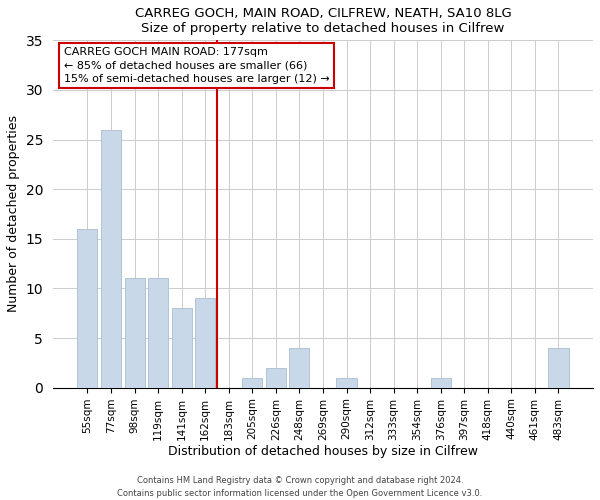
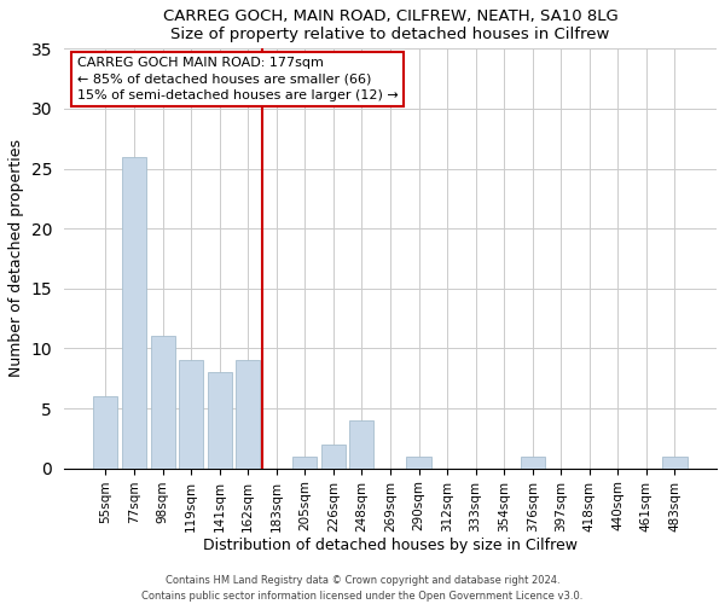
55sqm: 16 -> 6
119sqm: 11 -> 9
483sqm: 4 -> 1
